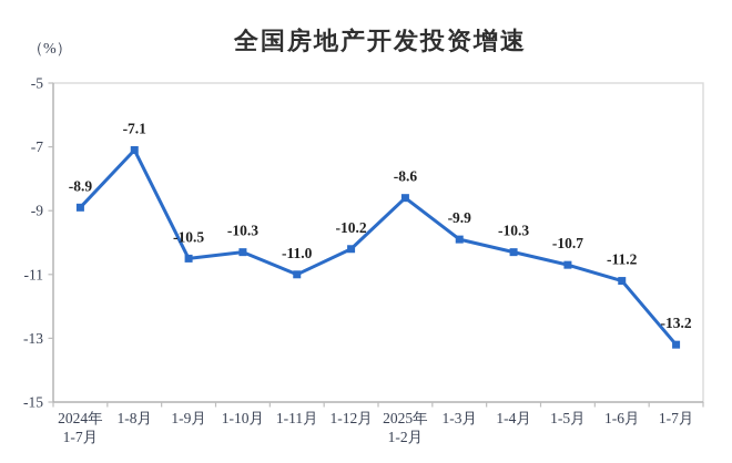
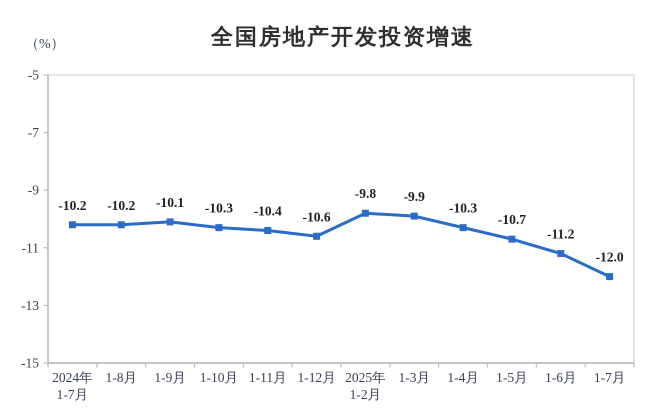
2024年 1-7月: -8.9 -> -10.2
1-8月: -7.1 -> -10.2
1-9月: -10.5 -> -10.1
1-11月: -11.0 -> -10.4
1-12月: -10.2 -> -10.6
2025年 1-2月: -8.6 -> -9.8
1-7月: -13.2 -> -12.0
